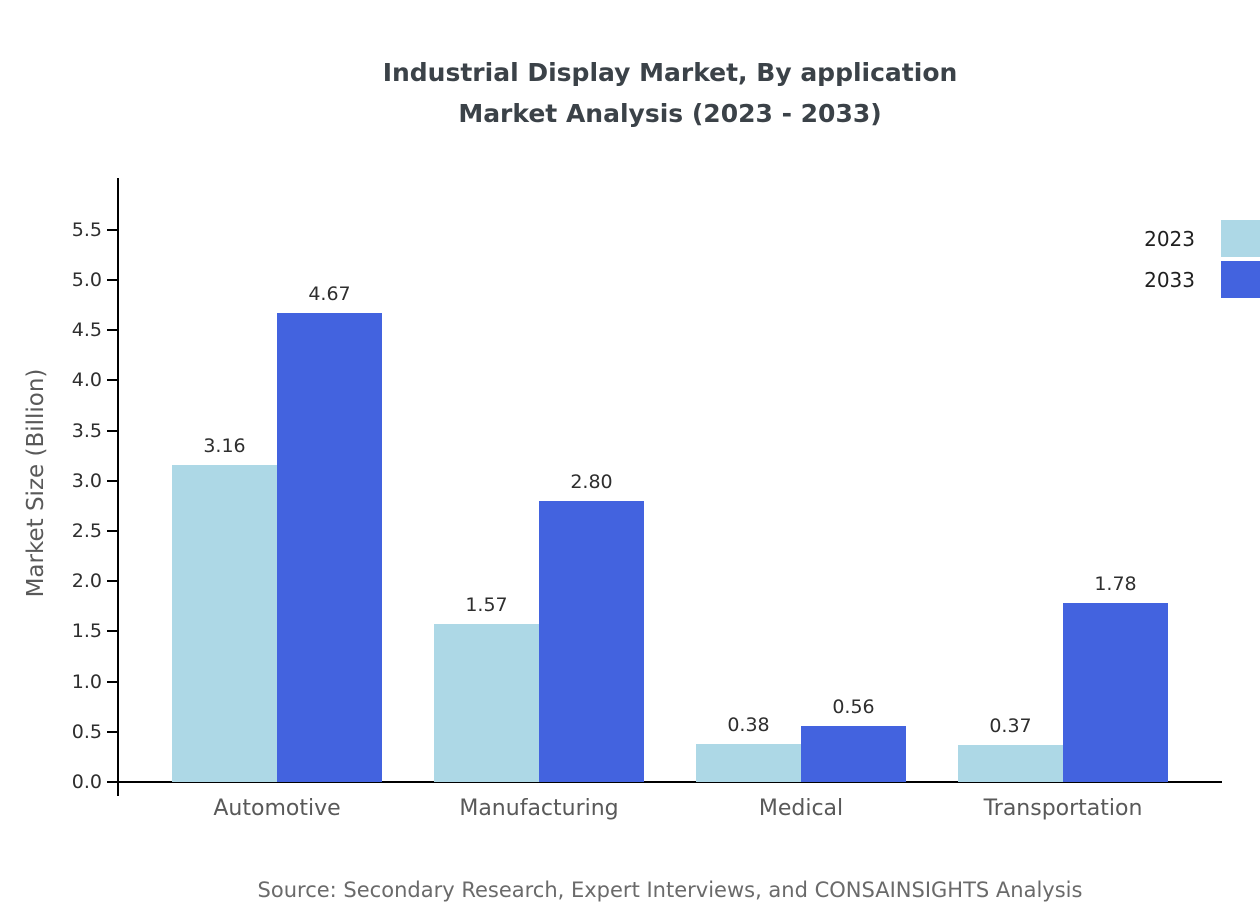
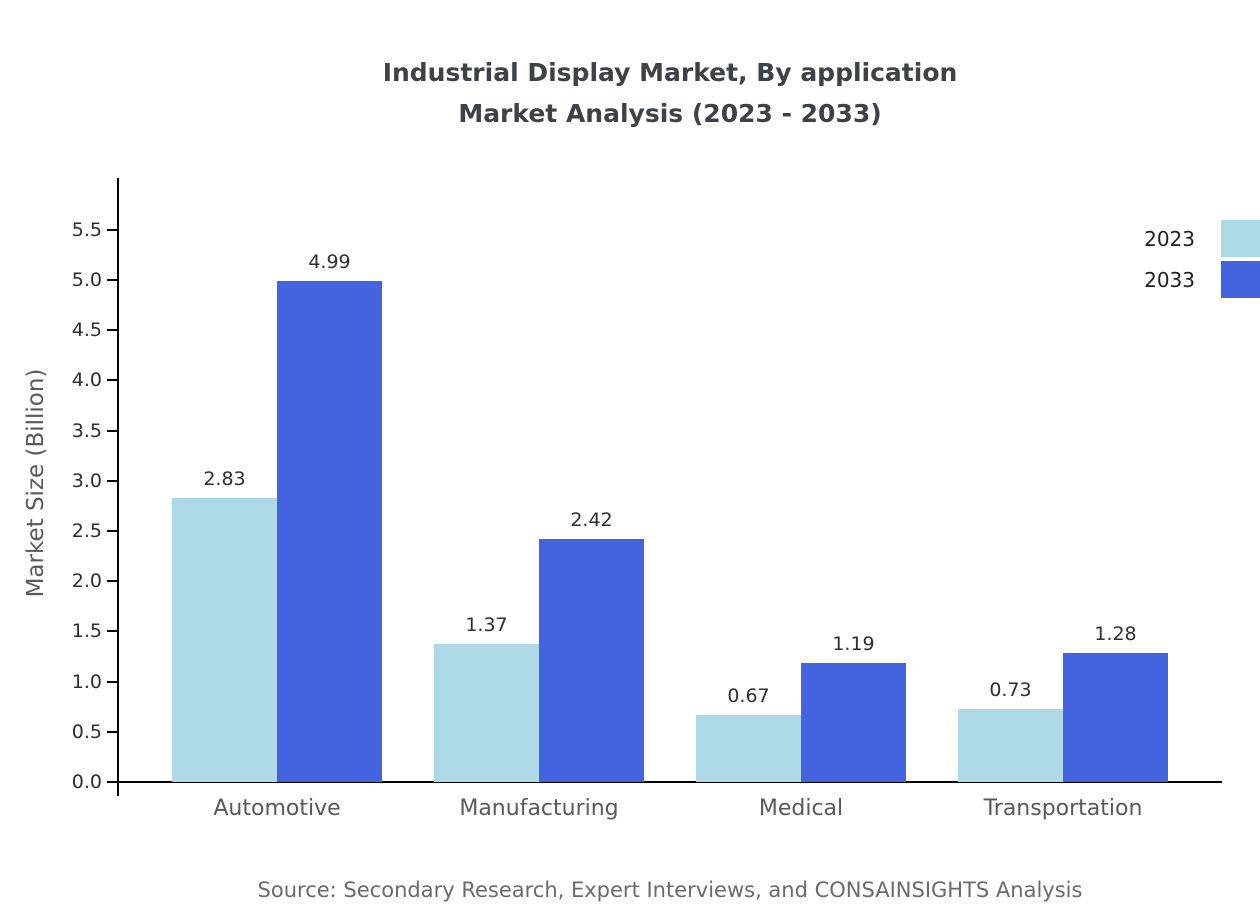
2023/Automotive: 3.16 -> 2.83
2033/Automotive: 4.67 -> 4.99
2023/Manufacturing: 1.57 -> 1.37
2033/Manufacturing: 2.80 -> 2.42
2023/Medical: 0.38 -> 0.67
2033/Medical: 0.56 -> 1.19
2023/Transportation: 0.37 -> 0.73
2033/Transportation: 1.78 -> 1.28
